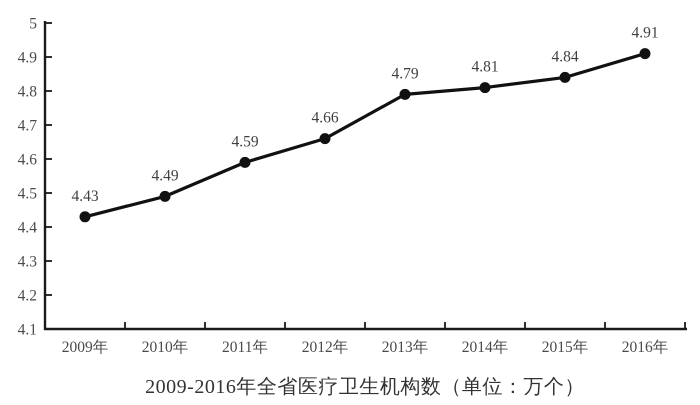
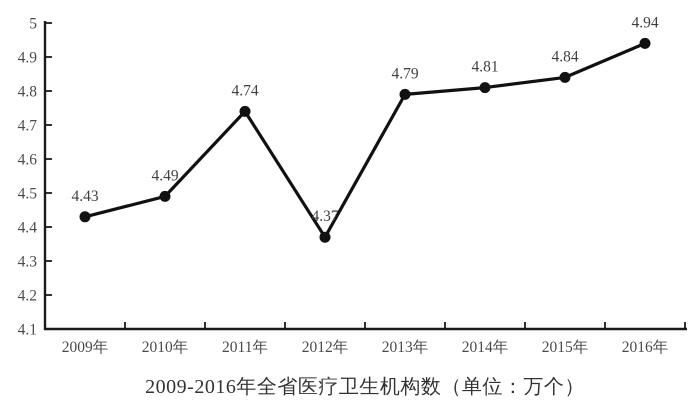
2011年: 4.59 -> 4.74
2012年: 4.66 -> 4.37
2016年: 4.91 -> 4.94
